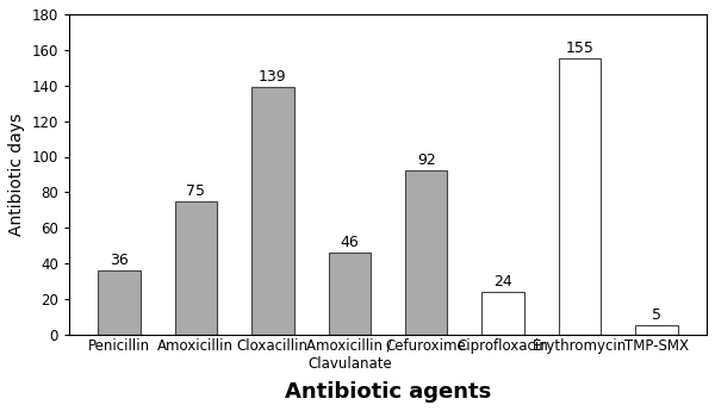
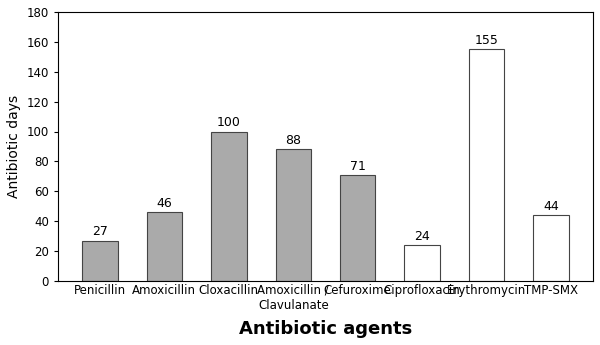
Penicillin: 36 -> 27
Amoxicillin: 75 -> 46
Cloxacillin: 139 -> 100
Amoxicillin / Clavulanate: 46 -> 88
Cefuroxime: 92 -> 71
TMP-SMX: 5 -> 44
